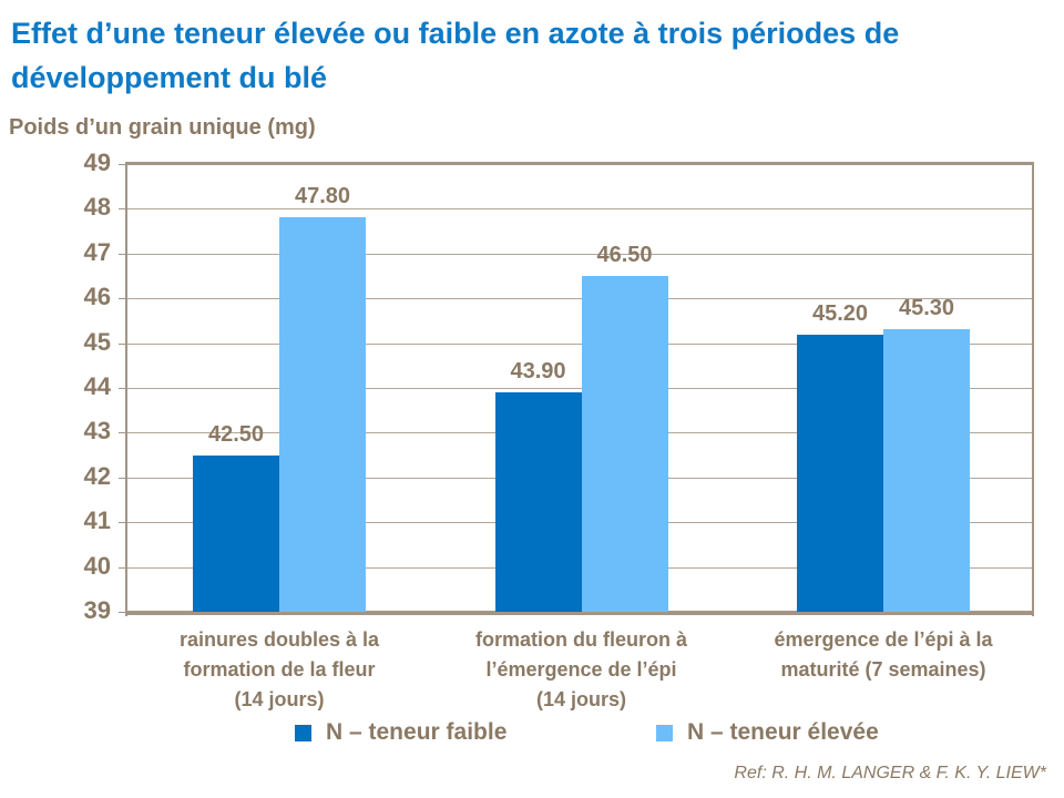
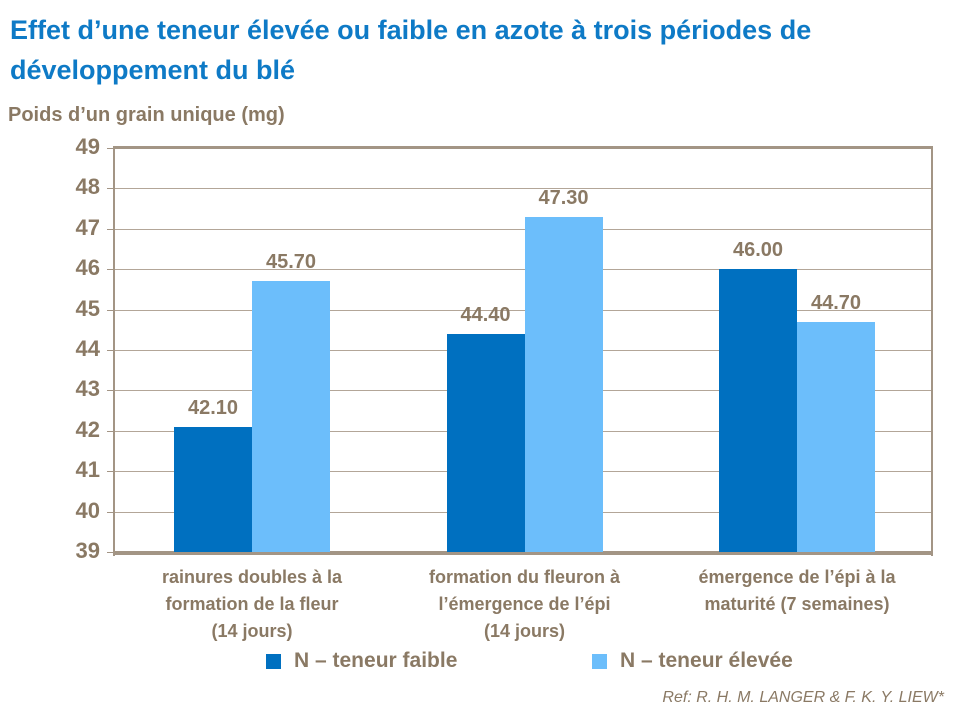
N – teneur faible/rainures doubles à la formation de la fleur (14 jours): 42.50 -> 42.10
N – teneur élevée/rainures doubles à la formation de la fleur (14 jours): 47.80 -> 45.70
N – teneur faible/formation du fleuron à l’émergence de l’épi (14 jours): 43.90 -> 44.40
N – teneur élevée/formation du fleuron à l’émergence de l’épi (14 jours): 46.50 -> 47.30
N – teneur faible/émergence de l’épi à la maturité (7 semaines): 45.20 -> 46.00
N – teneur élevée/émergence de l’épi à la maturité (7 semaines): 45.30 -> 44.70
